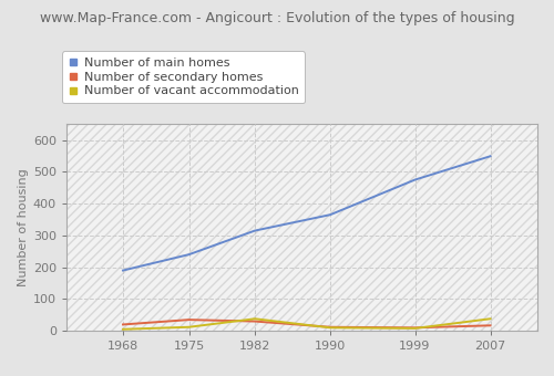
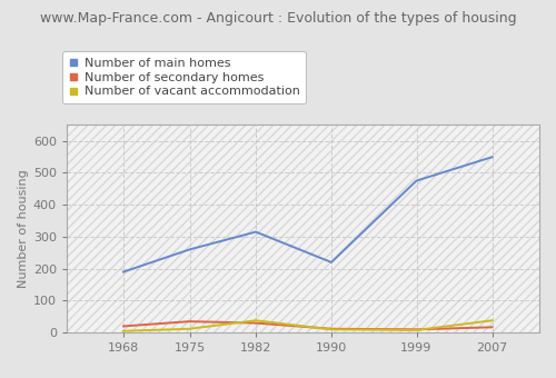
Number of main homes/1975: 240 -> 260
Number of main homes/1990: 365 -> 220
